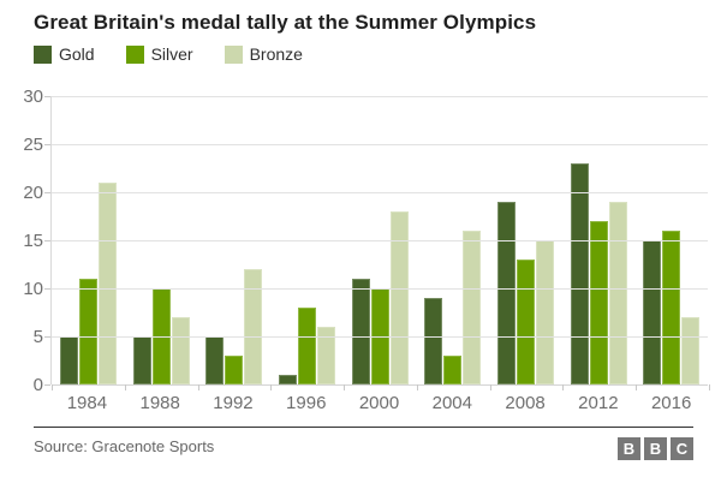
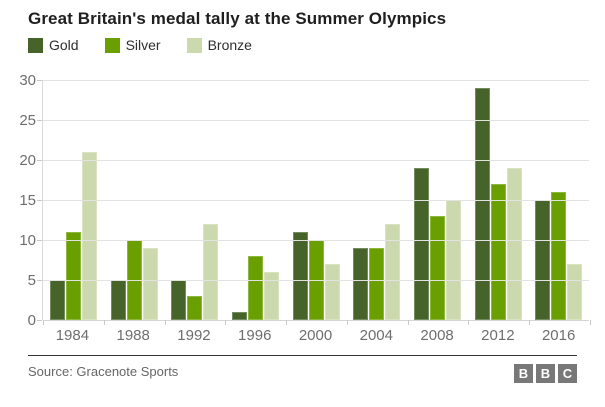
Bronze/1988: 7 -> 9
Bronze/2000: 18 -> 7
Silver/2004: 3 -> 9
Bronze/2004: 16 -> 12
Gold/2012: 23 -> 29
